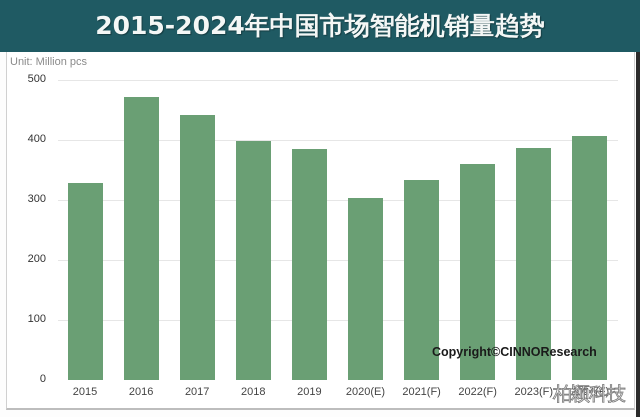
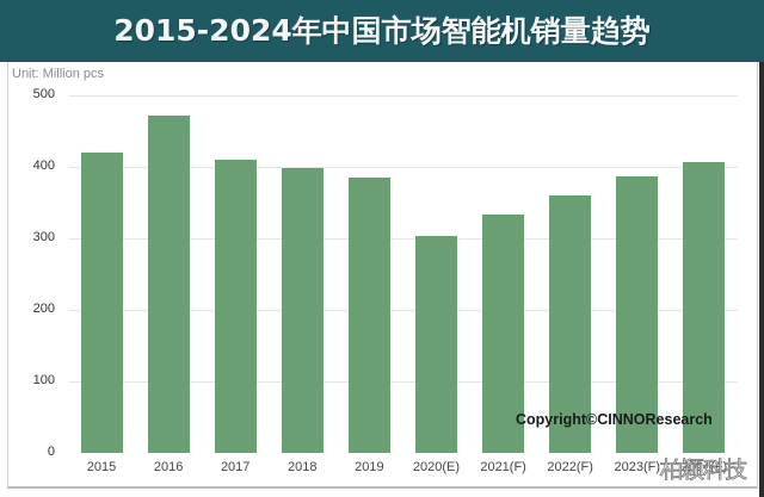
2015: 330 -> 420
2017: 440 -> 410
